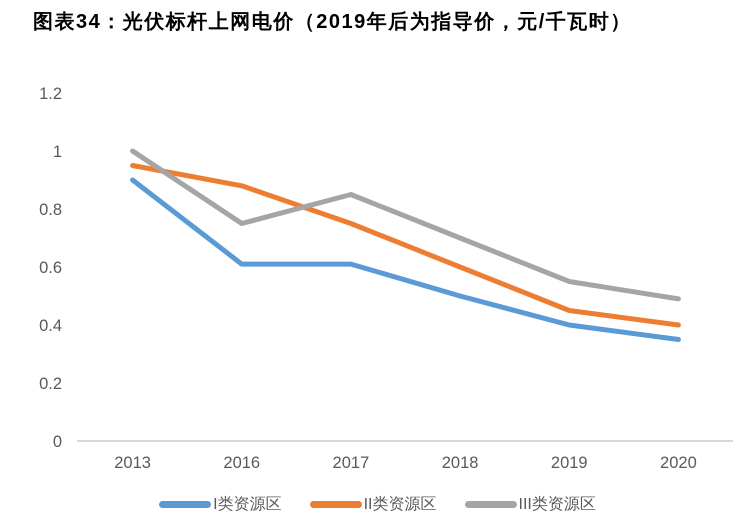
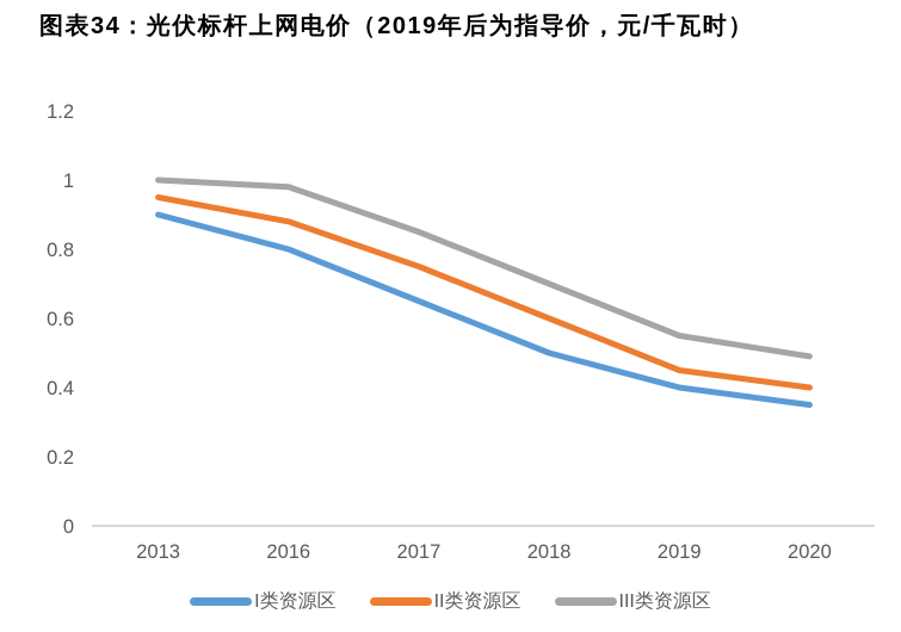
I类资源区/2016: 0.61 -> 0.80
III类资源区/2016: 0.75 -> 0.98
I类资源区/2017: 0.61 -> 0.65
